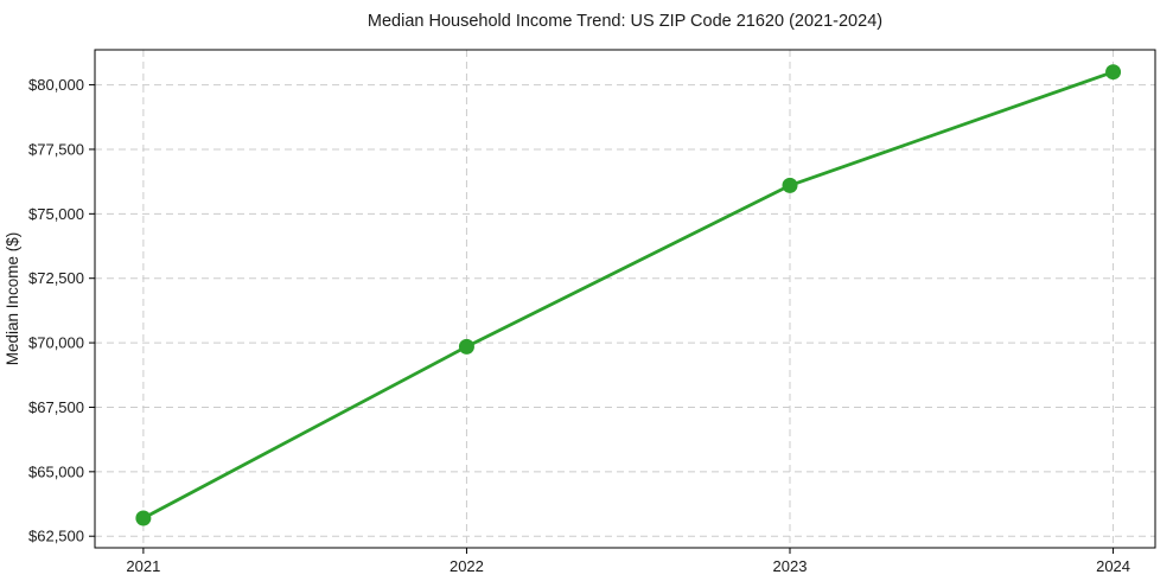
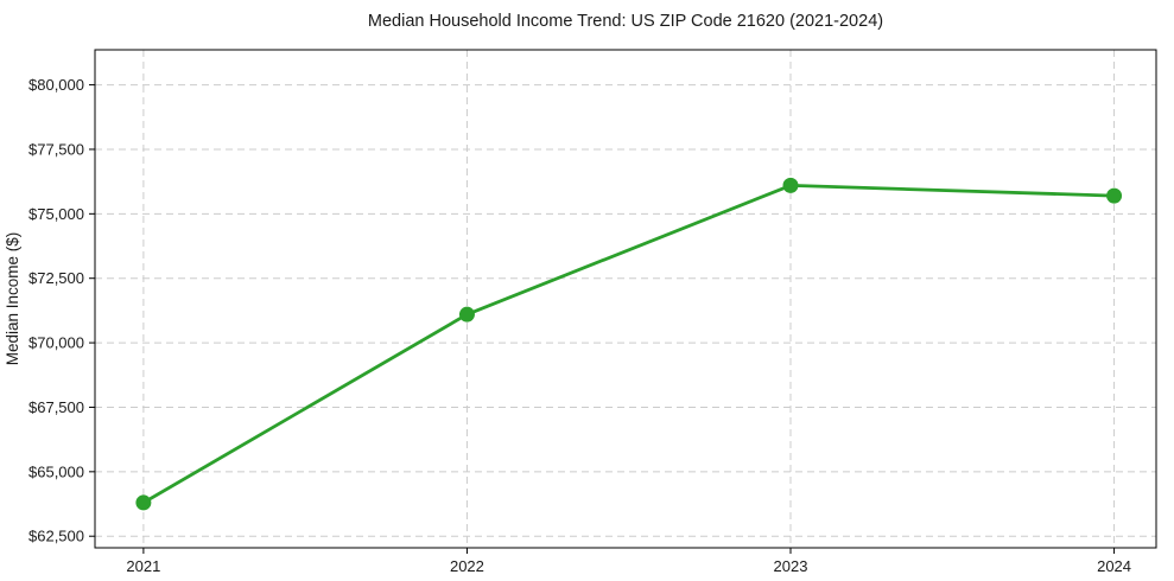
2021: $63200 -> $63800
2022: $69800 -> $71100
2024: $80500 -> $75700
